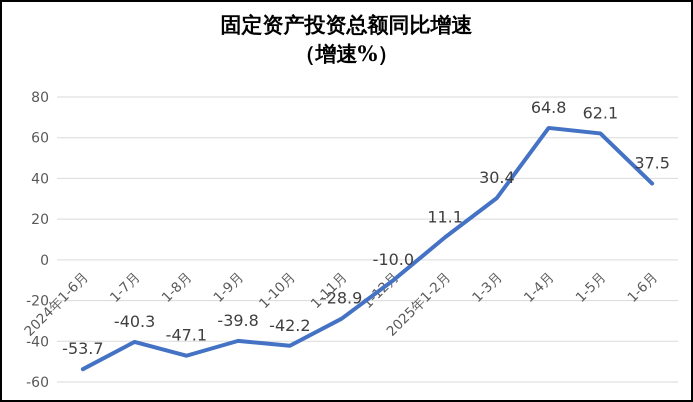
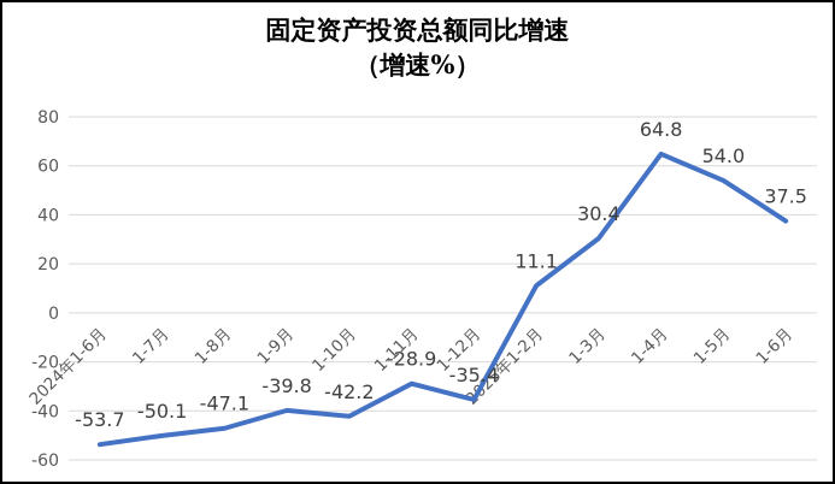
1-7月: -40.3 -> -50.1
1-12月: -10.0 -> -35.4
1-5月: 62.1 -> 54.0
